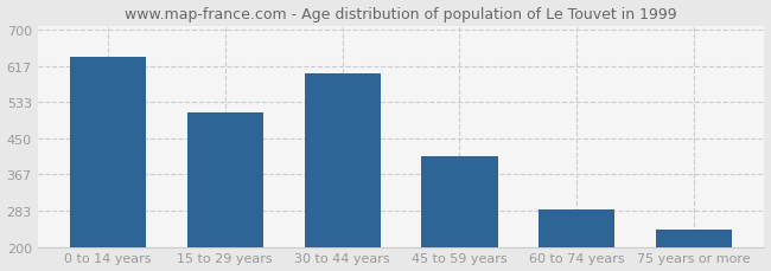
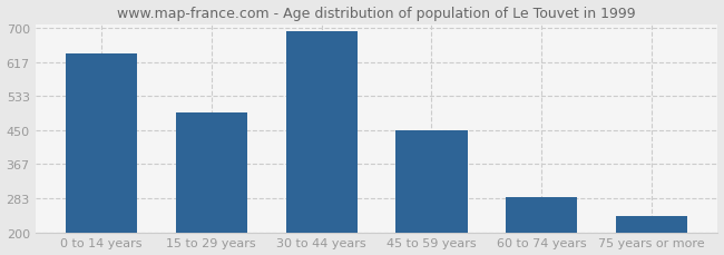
15 to 29 years: 510 -> 492
30 to 44 years: 600 -> 693
45 to 59 years: 410 -> 449
